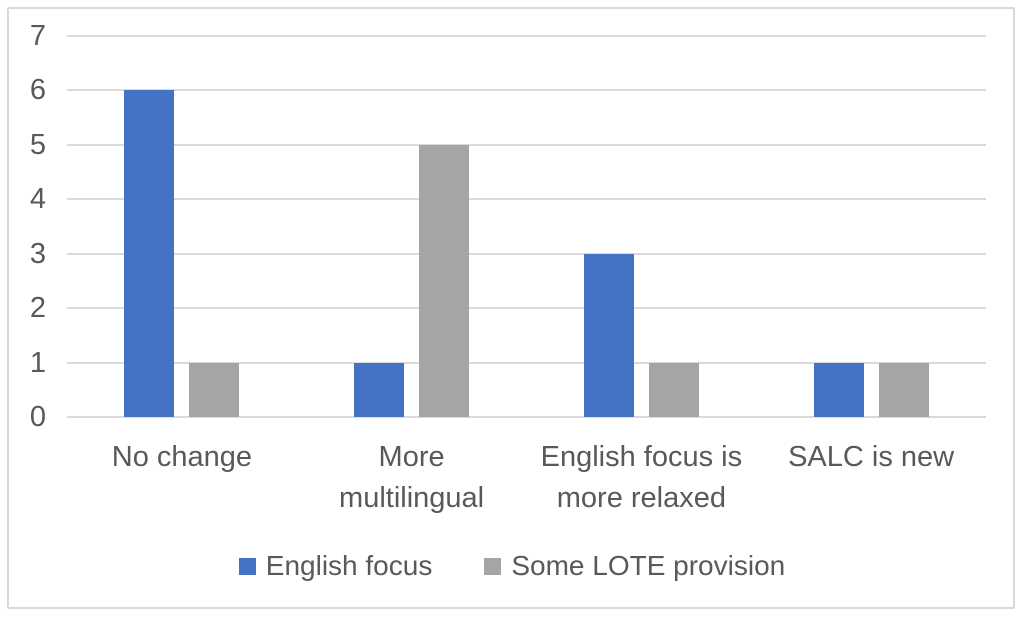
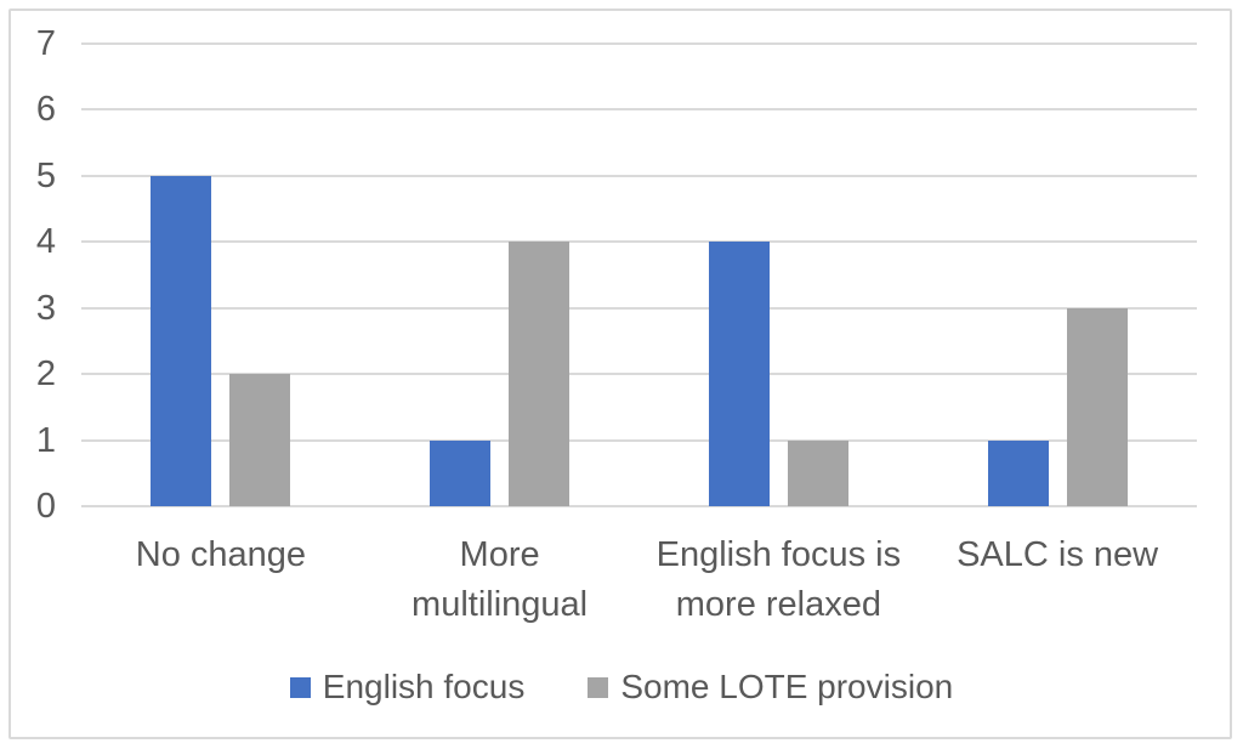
English focus/No change: 6 -> 5
Some LOTE provision/No change: 1 -> 2
Some LOTE provision/More multilingual: 5 -> 4
English focus/English focus is more relaxed: 3 -> 4
Some LOTE provision/SALC is new: 1 -> 3
